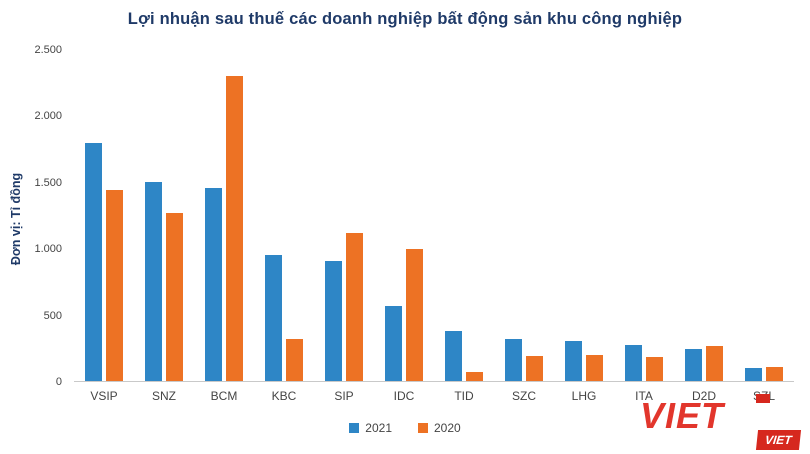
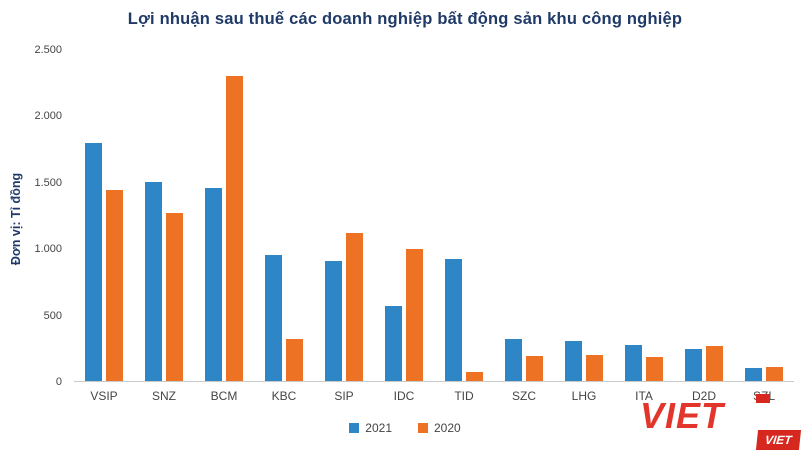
2021/TID: 380 -> 920
